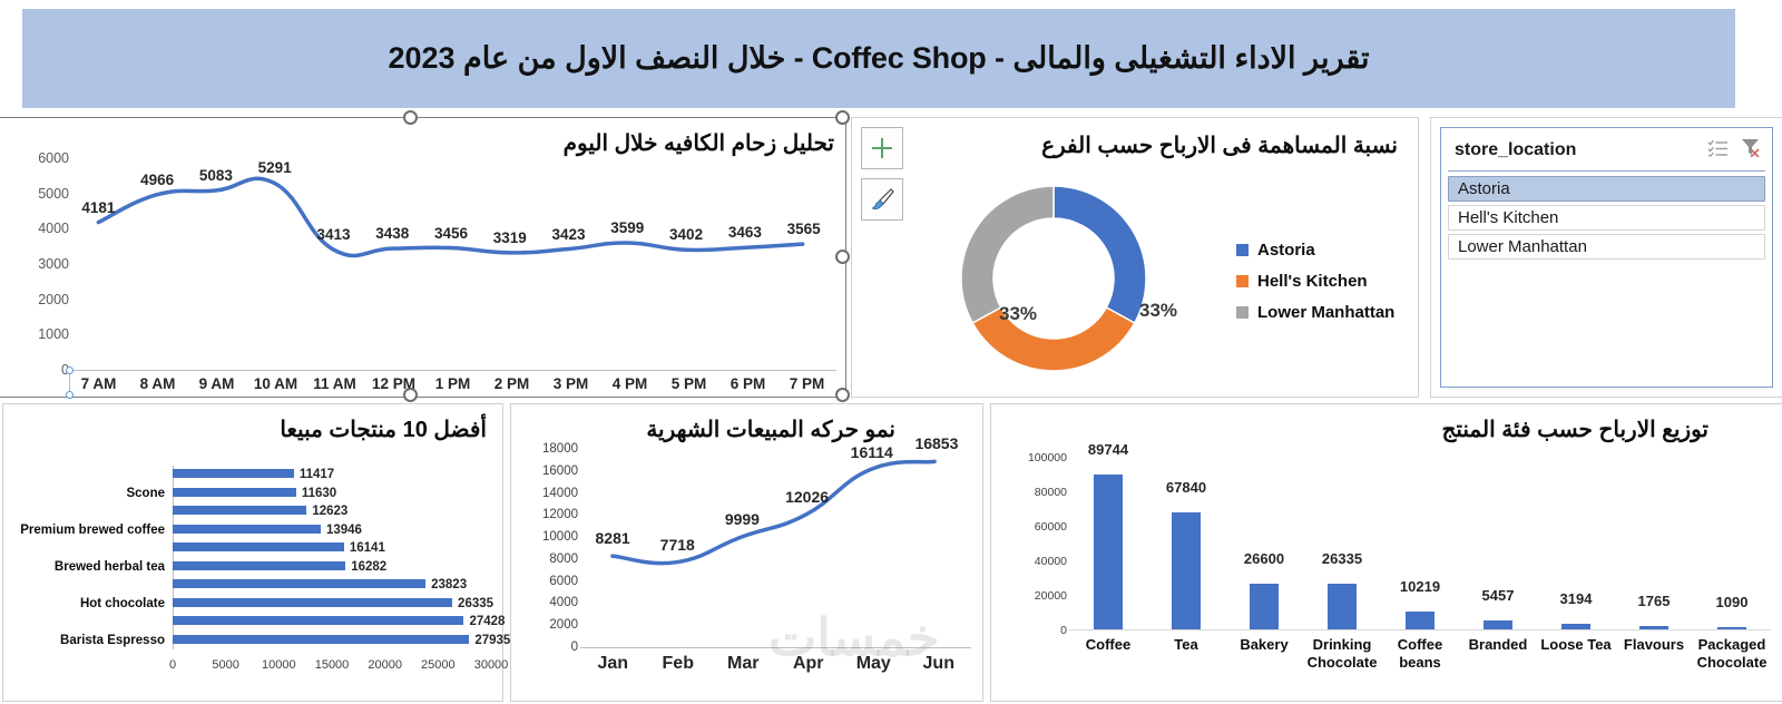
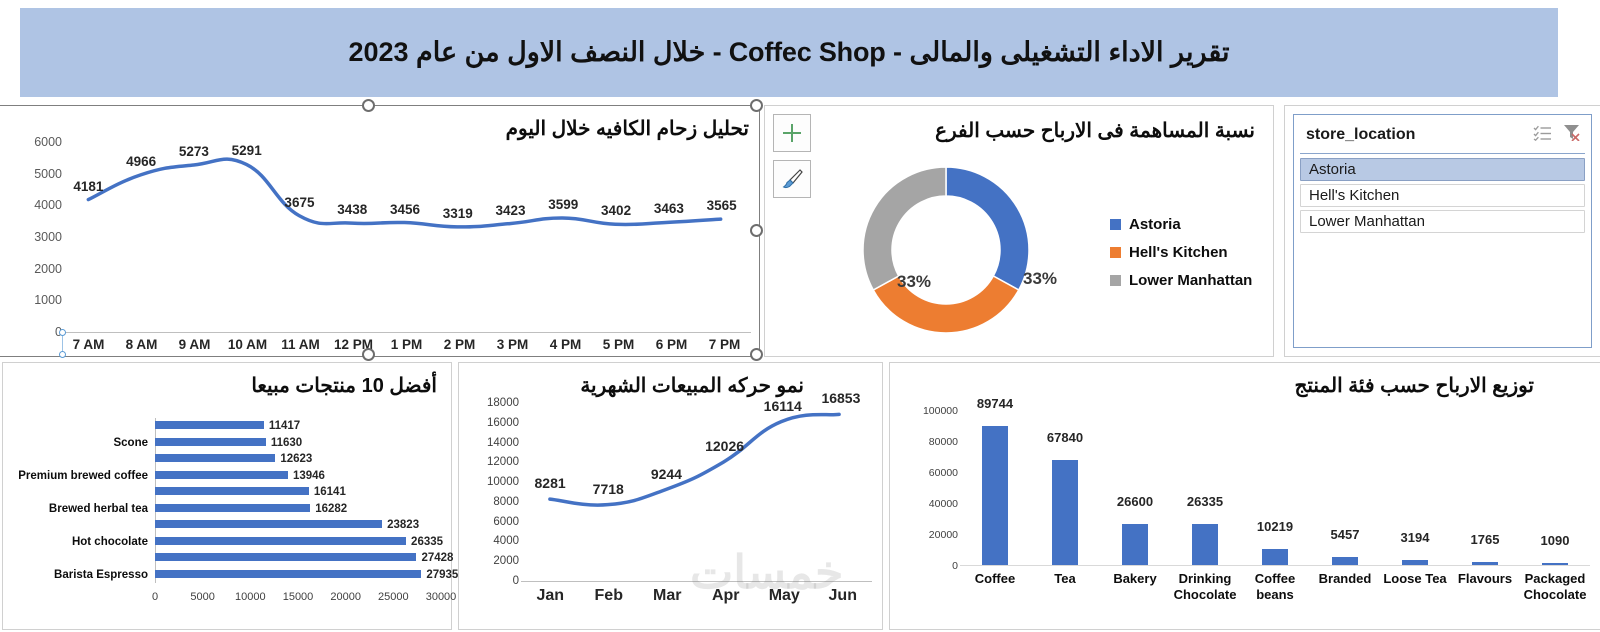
تحليل زحام الكافيه خلال اليوم/9 AM: 5083 -> 5273
تحليل زحام الكافيه خلال اليوم/11 AM: 3413 -> 3675
نمو حركه المبيعات الشهرية/Mar: 9999 -> 9244
